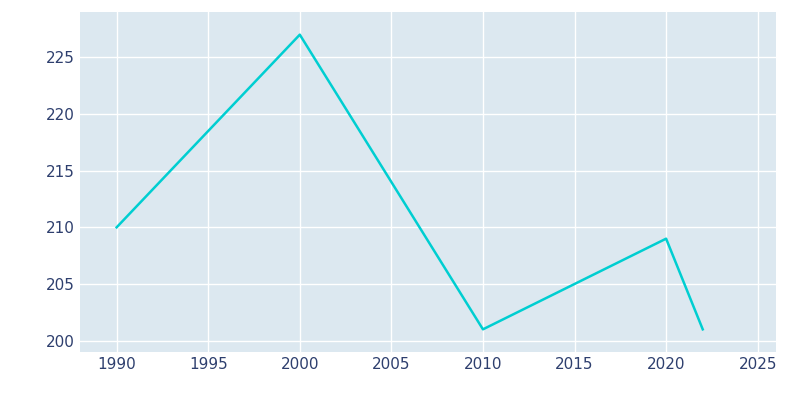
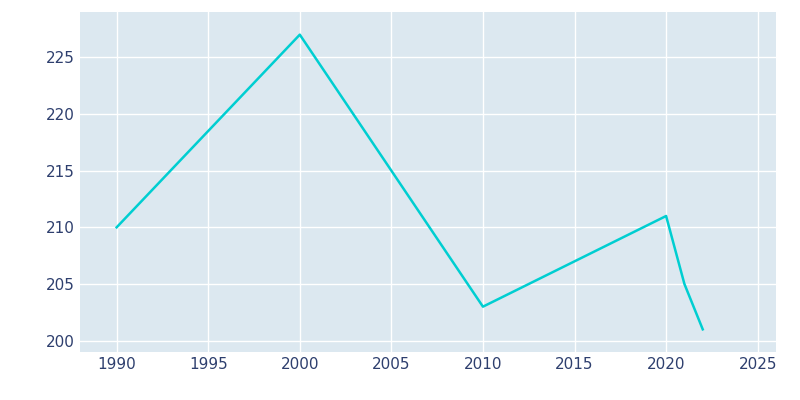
2010: 201 -> 203
2020: 209 -> 211
